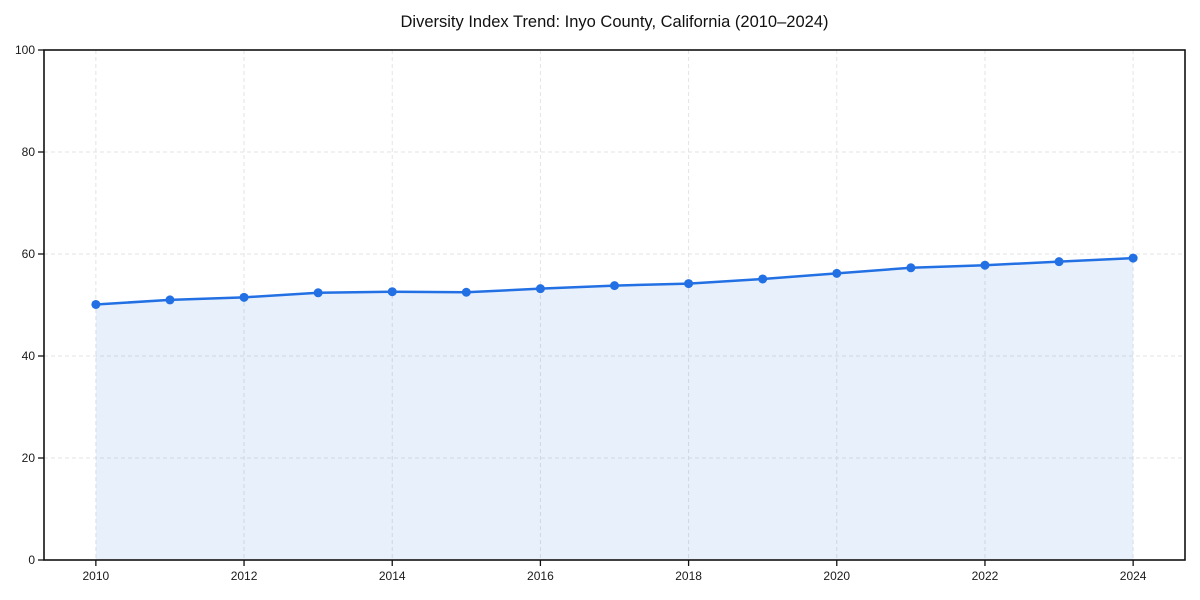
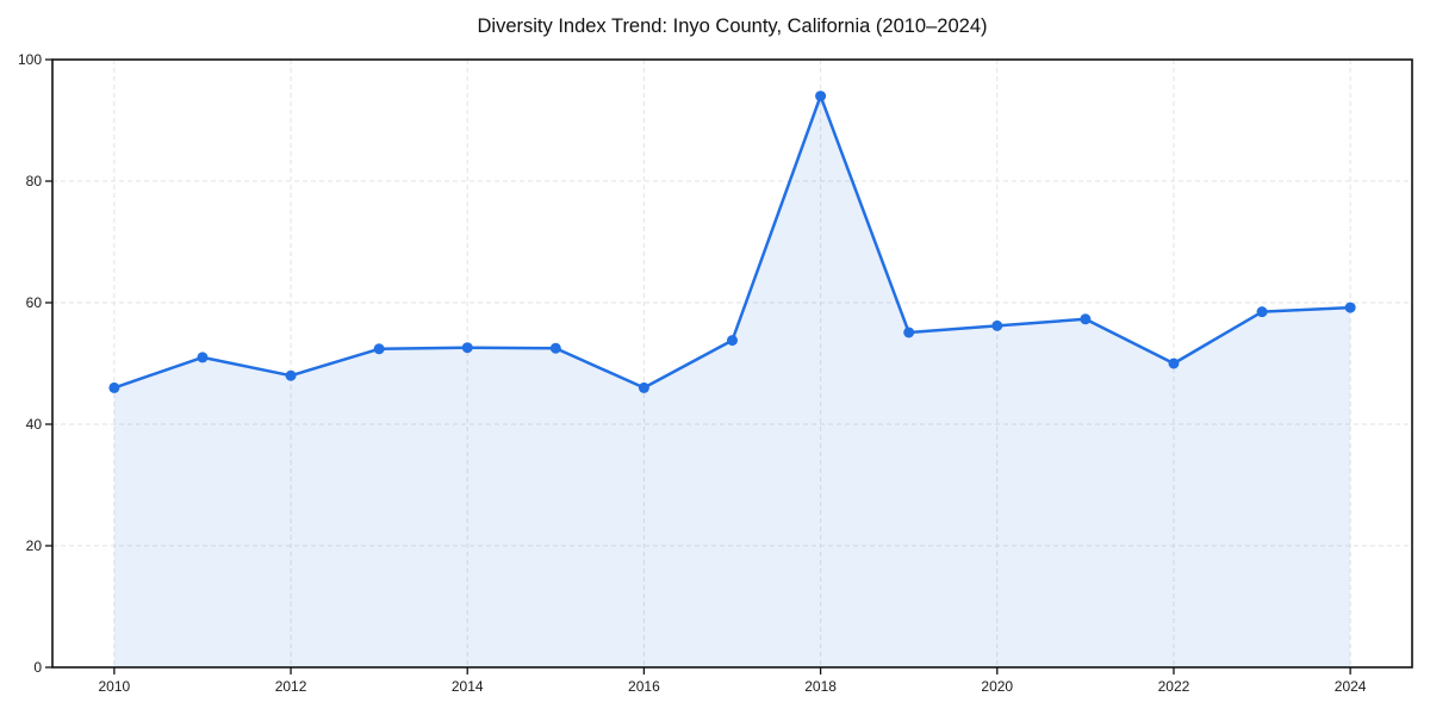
2010: 50 -> 46
2012: 52 -> 48
2016: 53 -> 46
2018: 54 -> 94
2022: 58 -> 50
